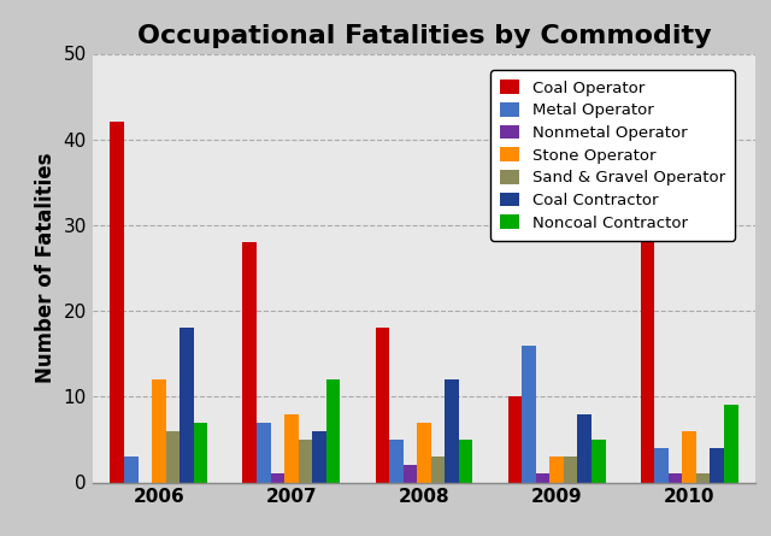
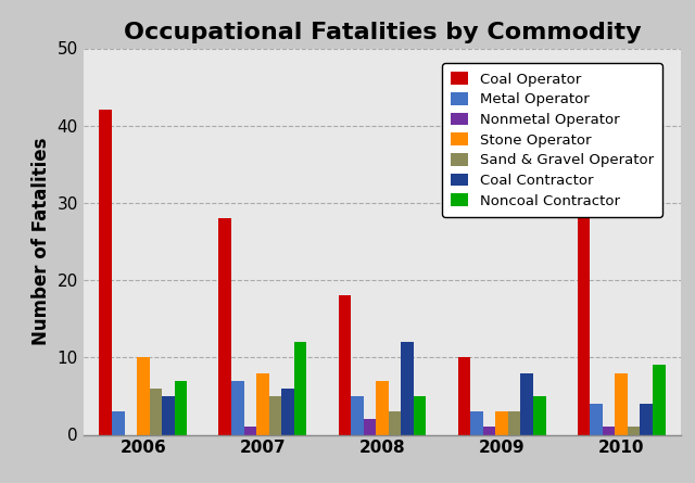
Stone Operator/2006: 12 -> 10
Coal Contractor/2006: 18 -> 5
Metal Operator/2009: 16 -> 3
Stone Operator/2010: 6 -> 8
